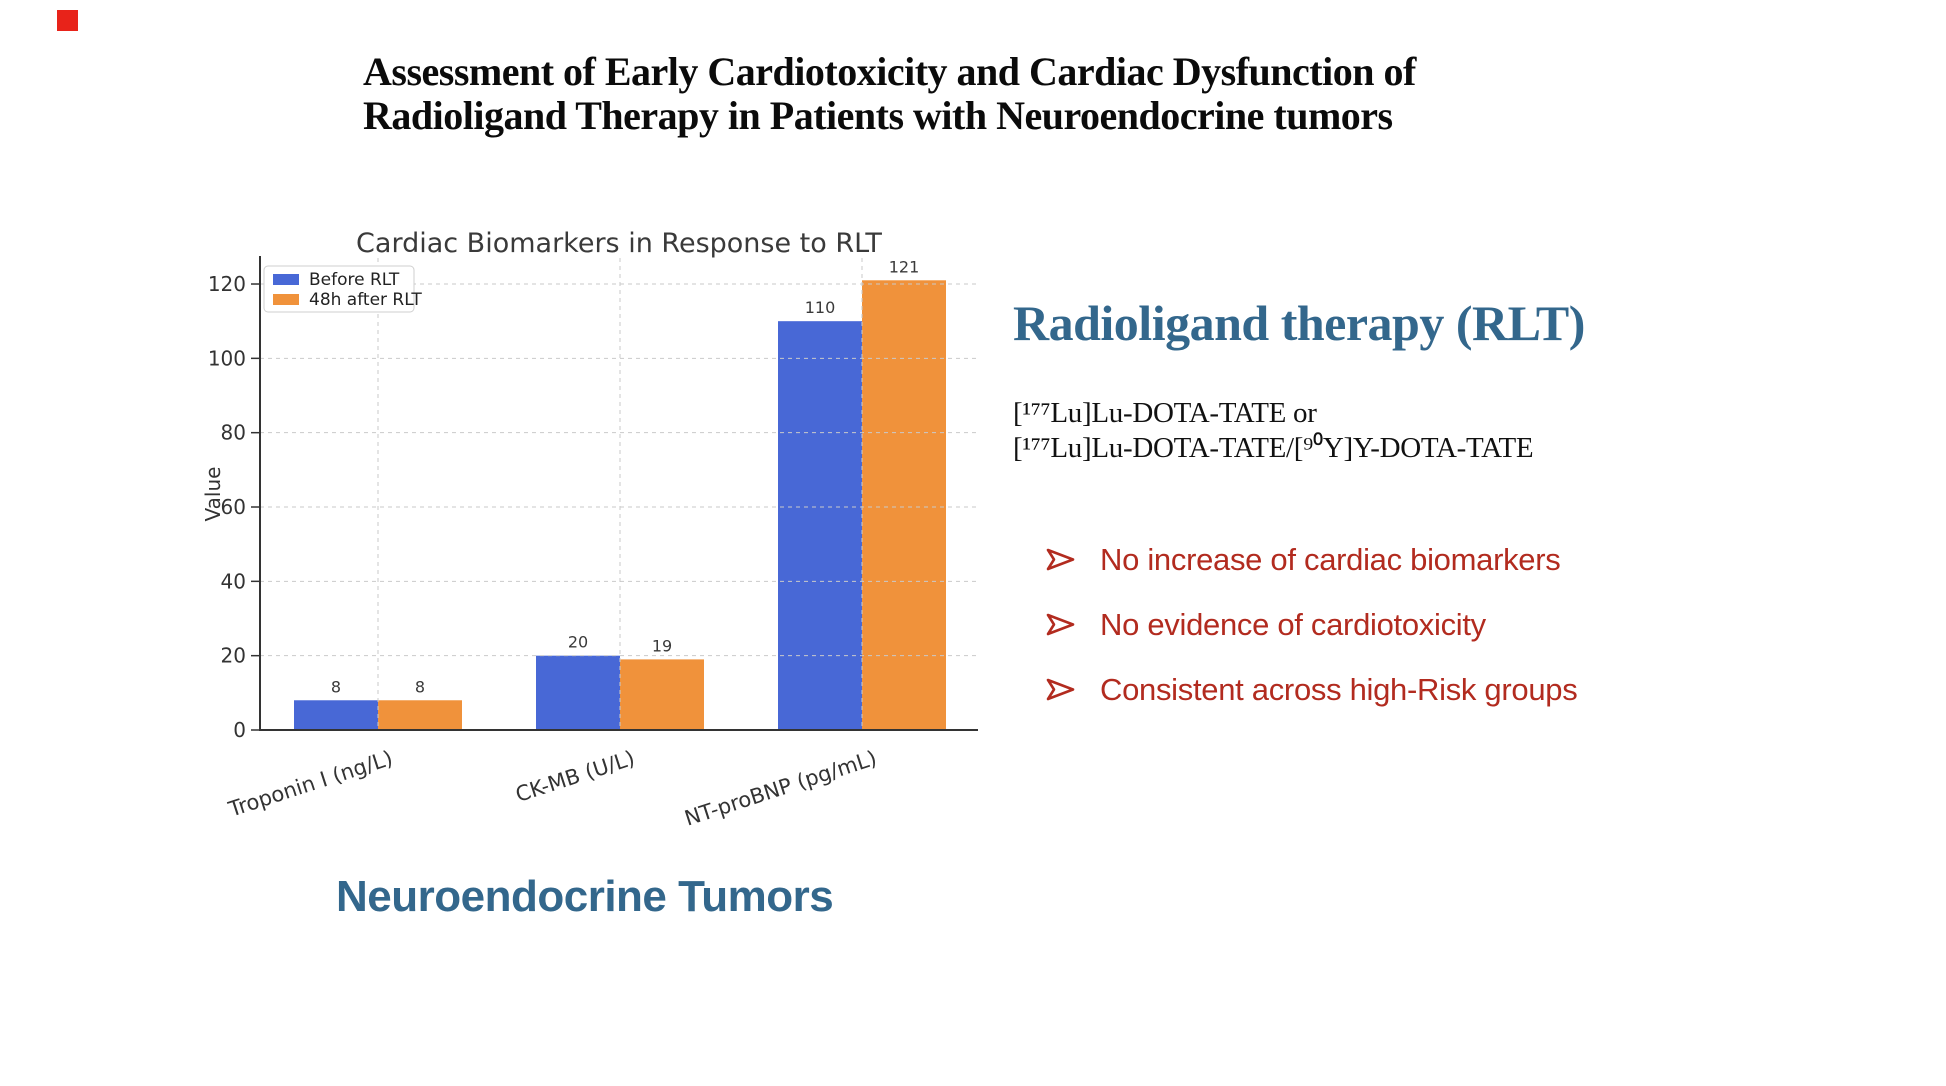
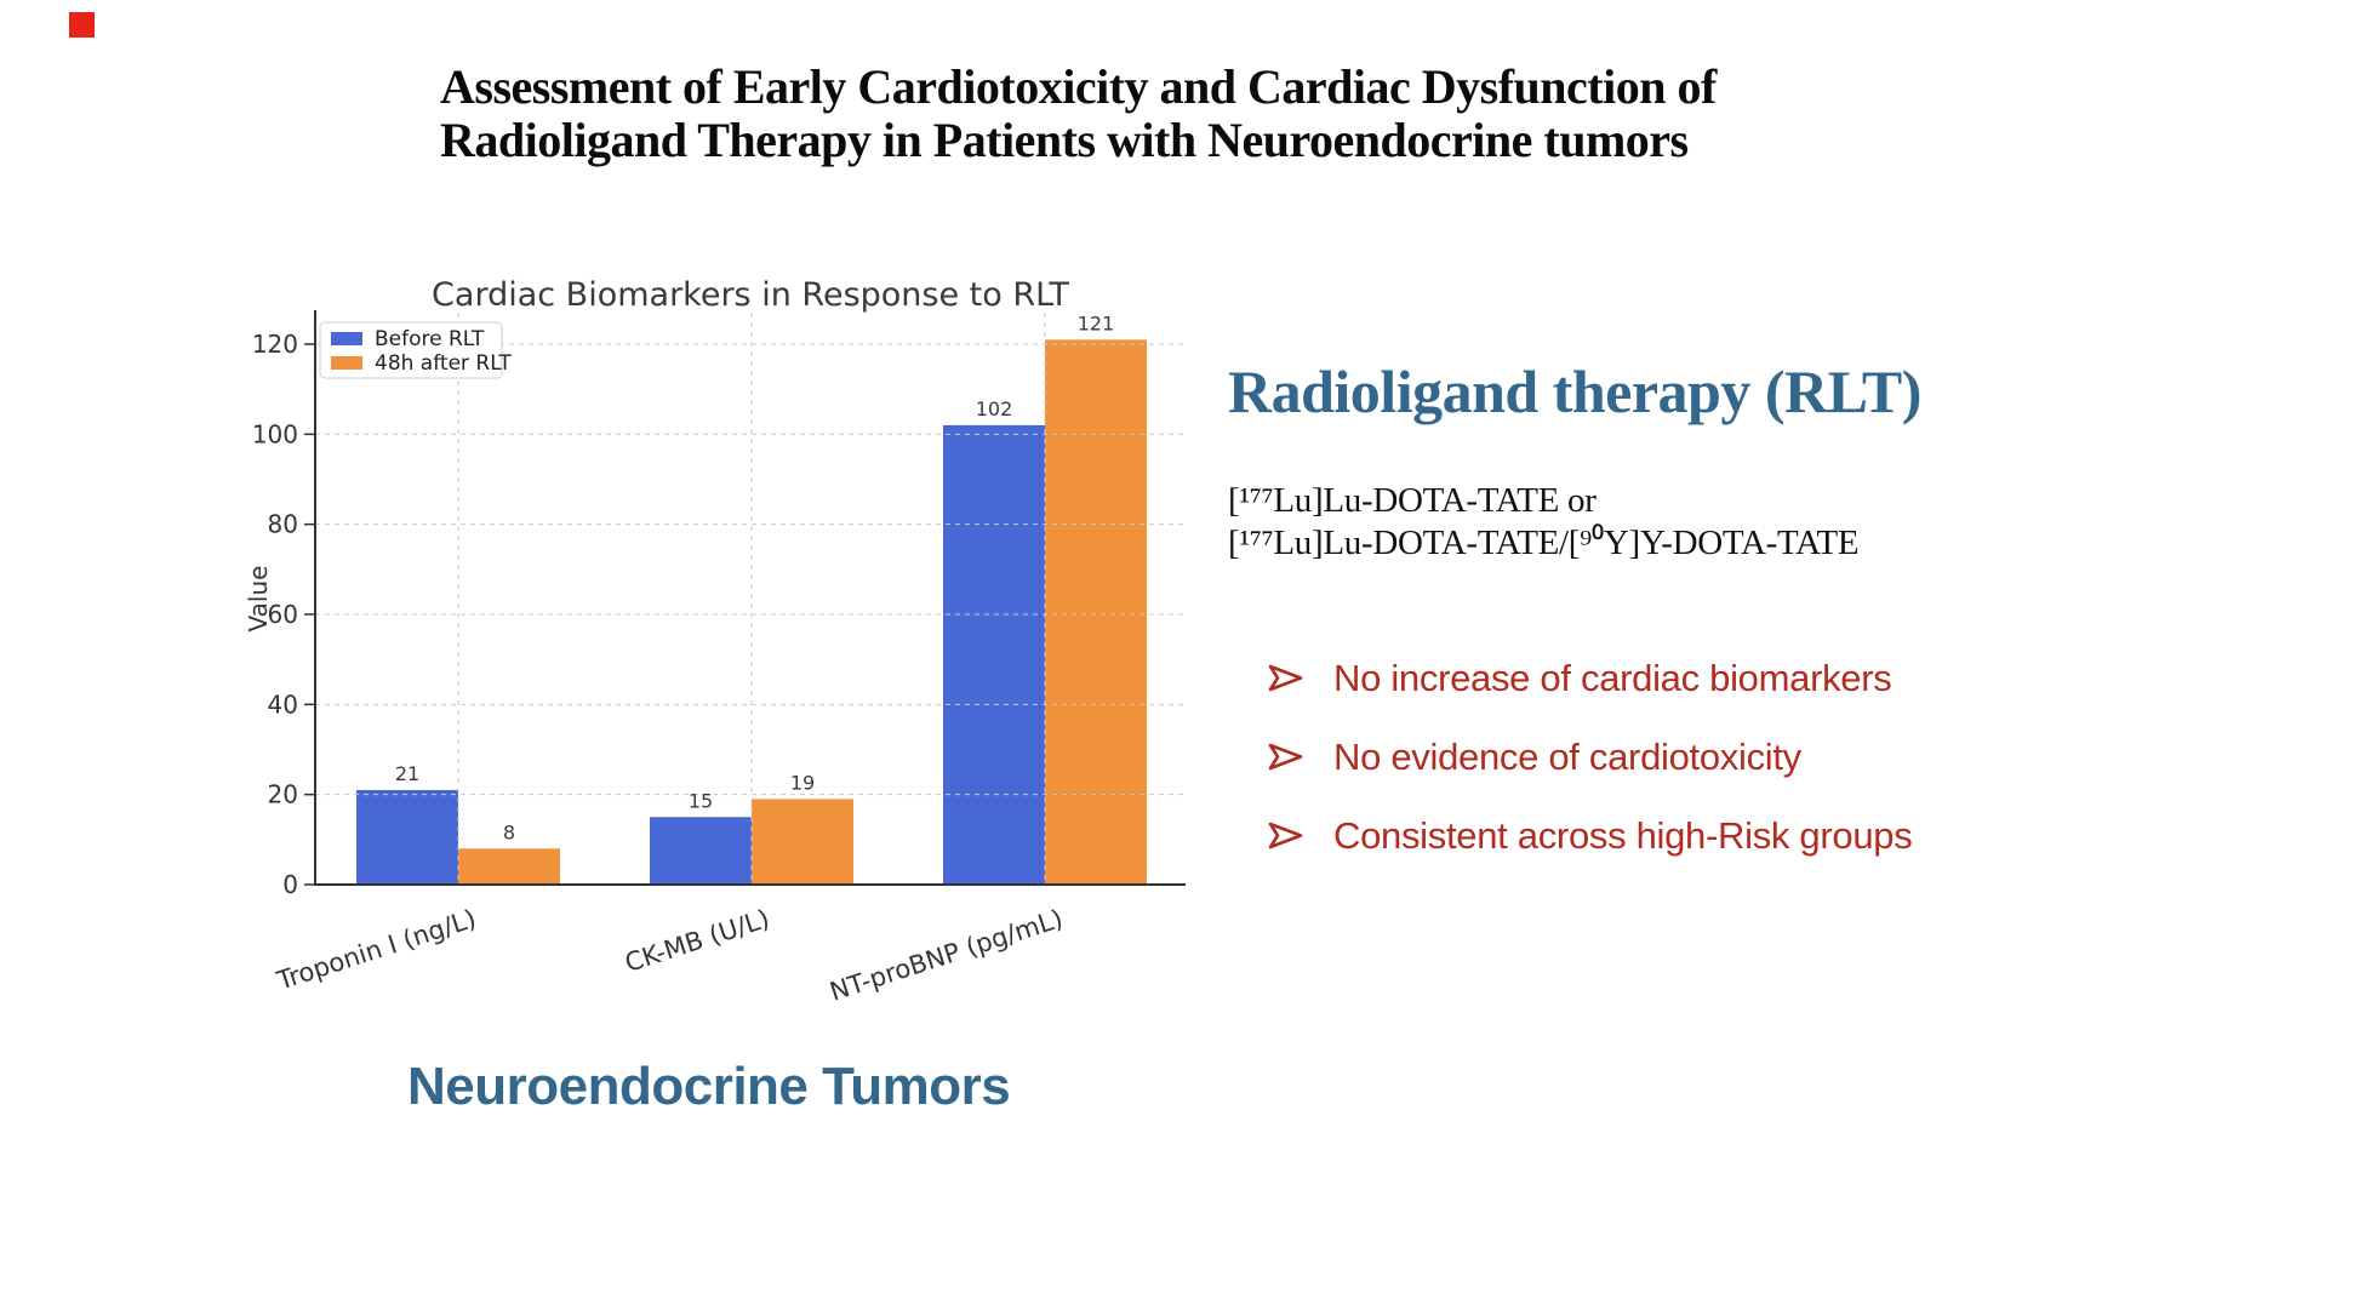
Before RLT/Troponin I (ng/L): 8 -> 21
Before RLT/CK-MB (U/L): 20 -> 15
Before RLT/NT-proBNP (pg/mL): 110 -> 102
